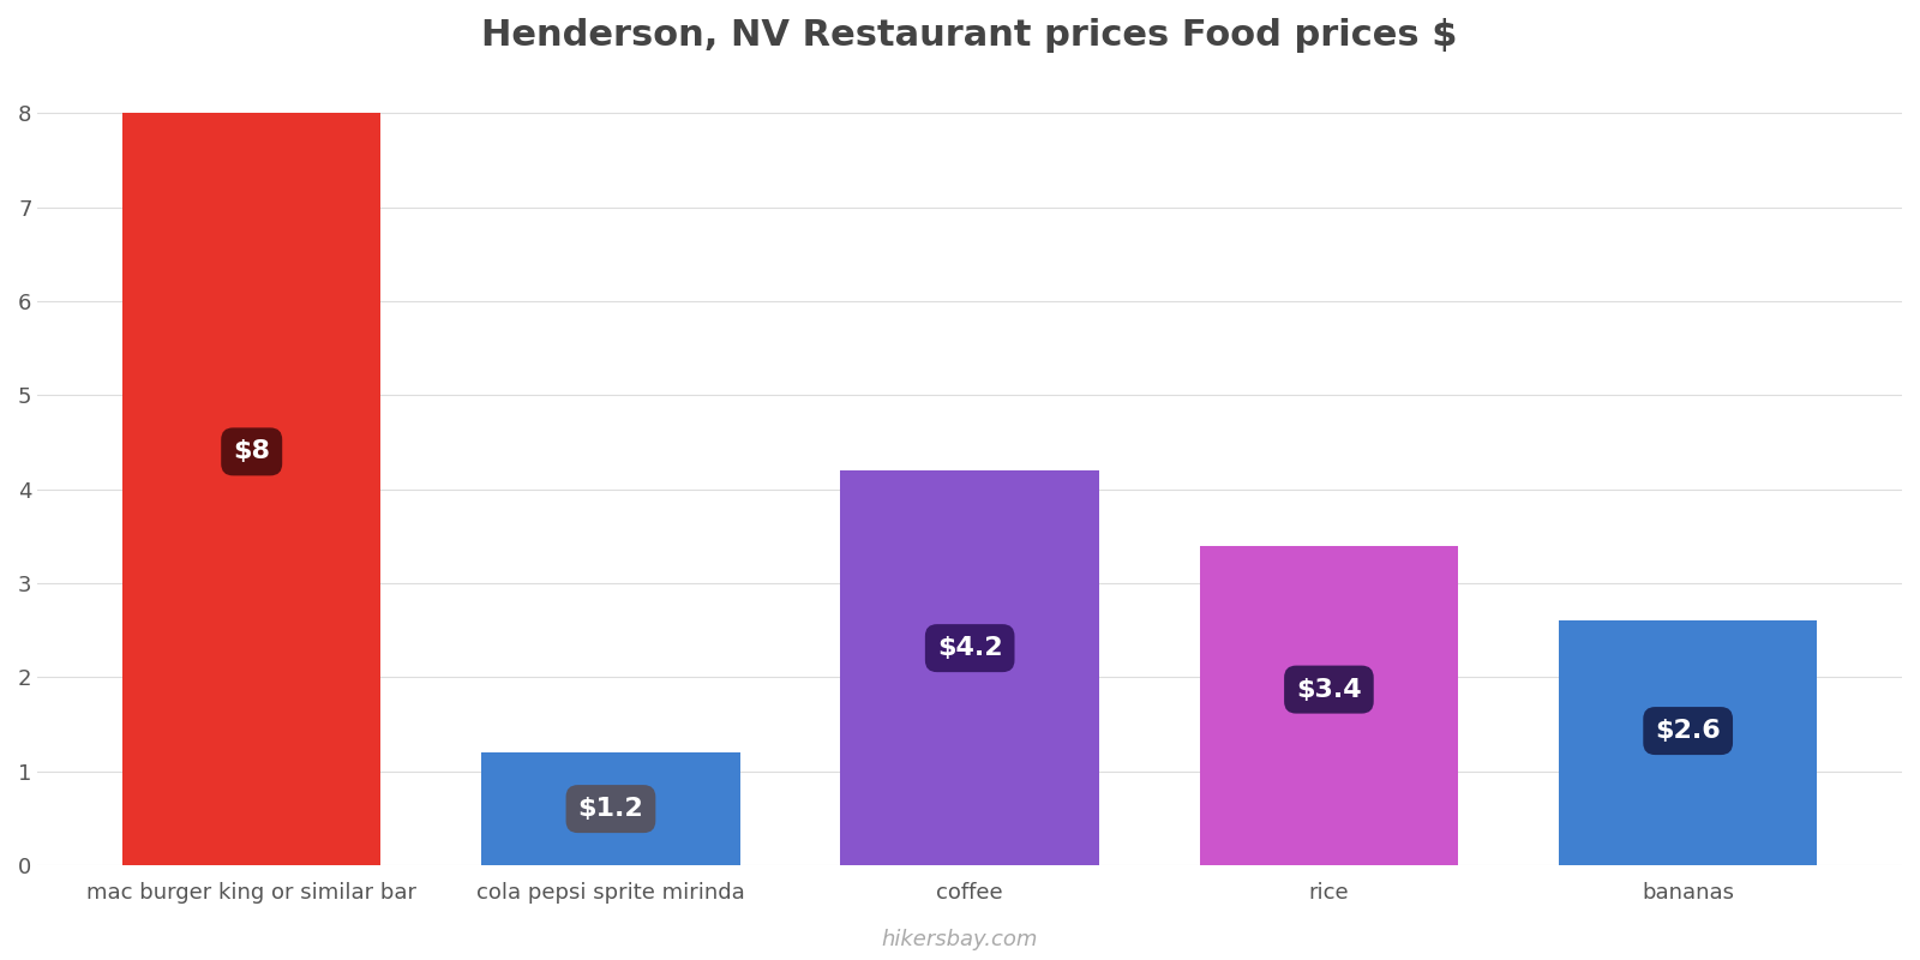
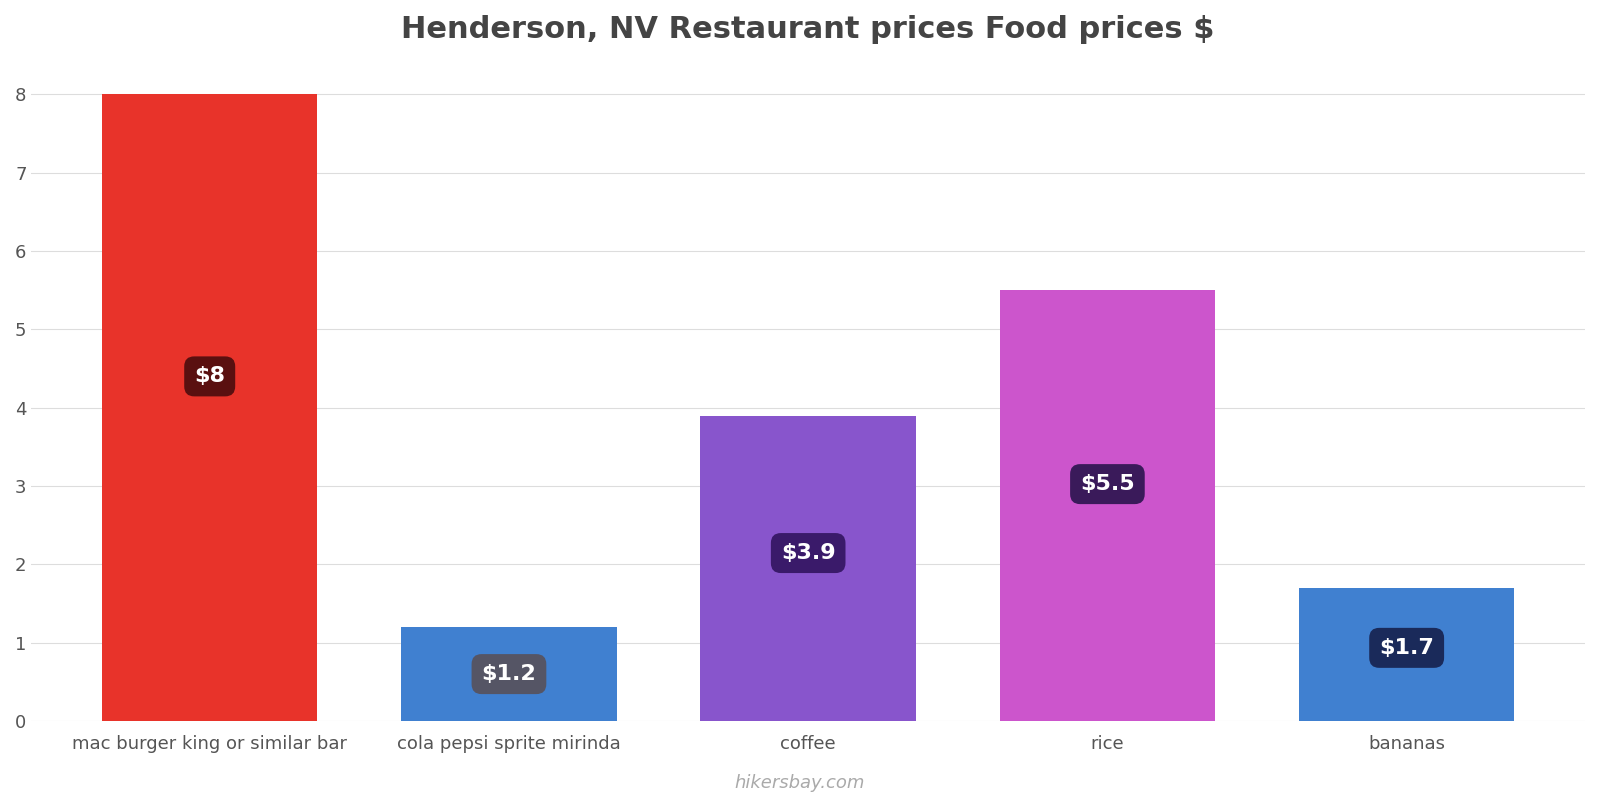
coffee: $4.2 -> $3.9
rice: $3.4 -> $5.5
bananas: $2.6 -> $1.7
